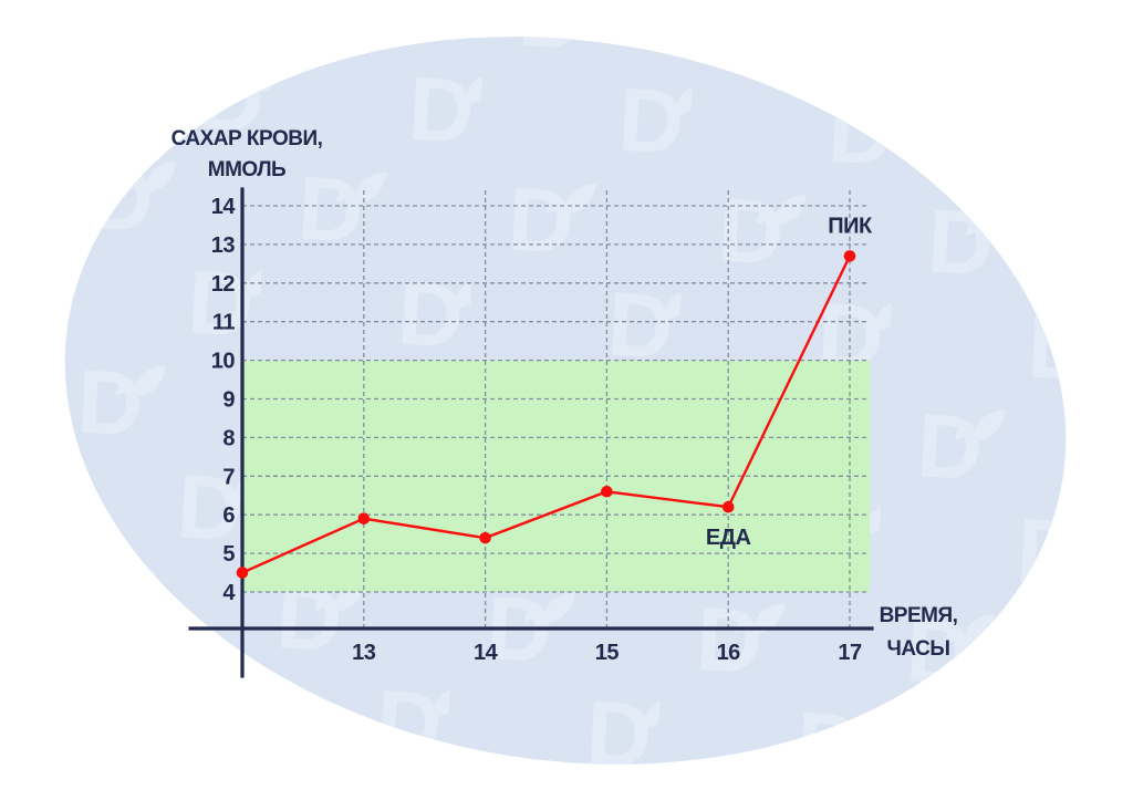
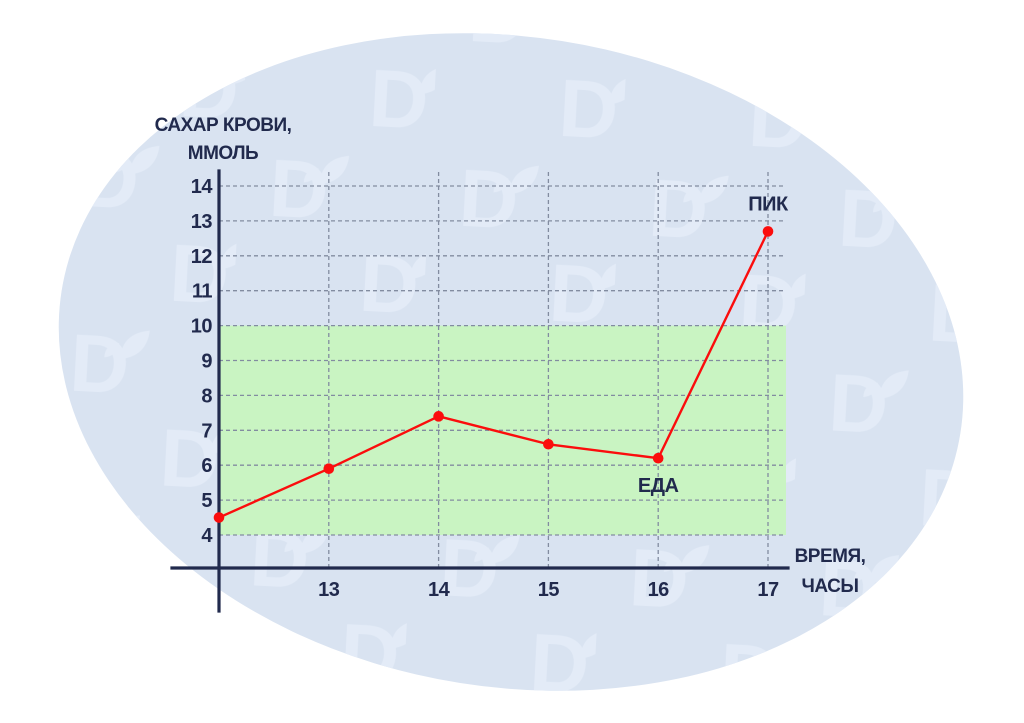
14: 5.4 -> 7.4
